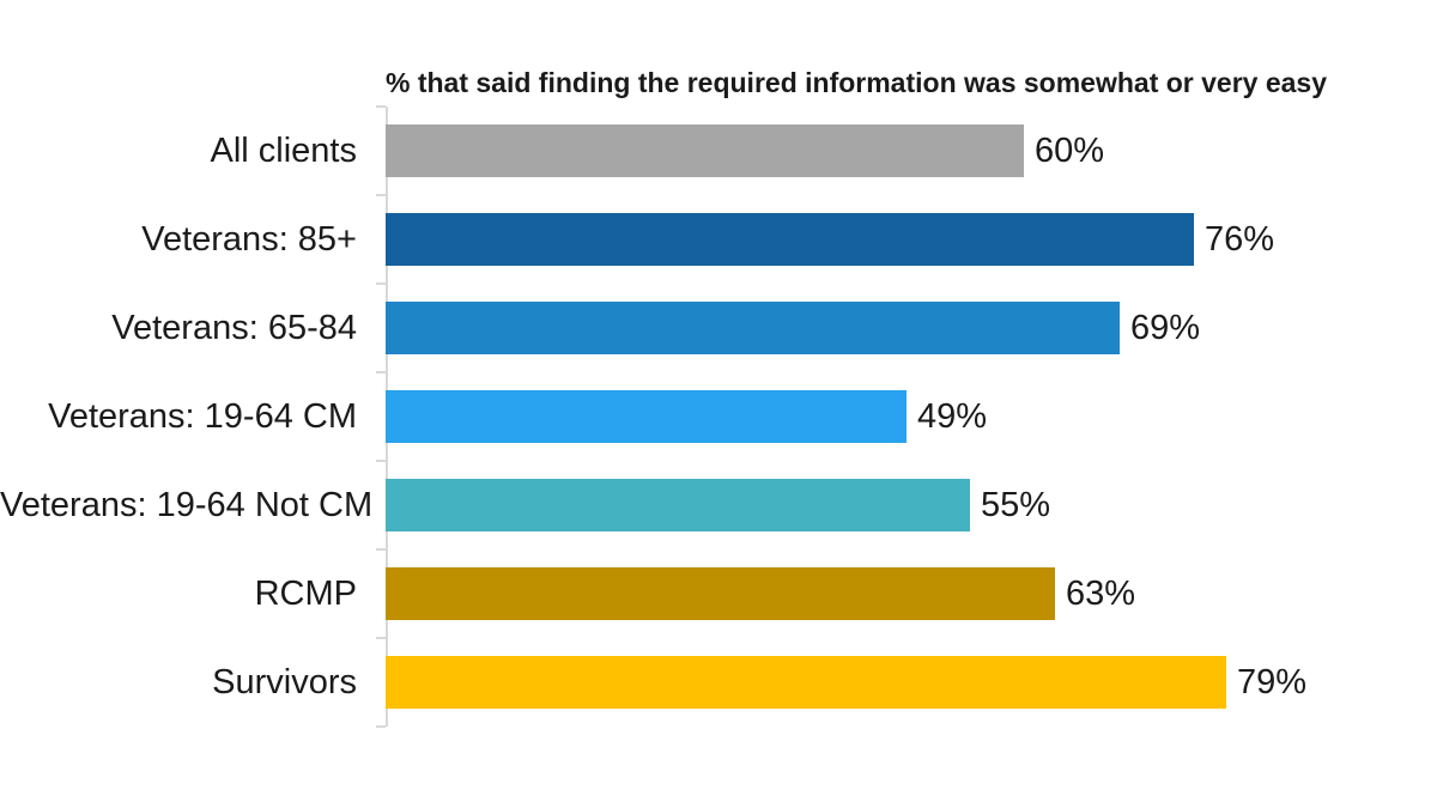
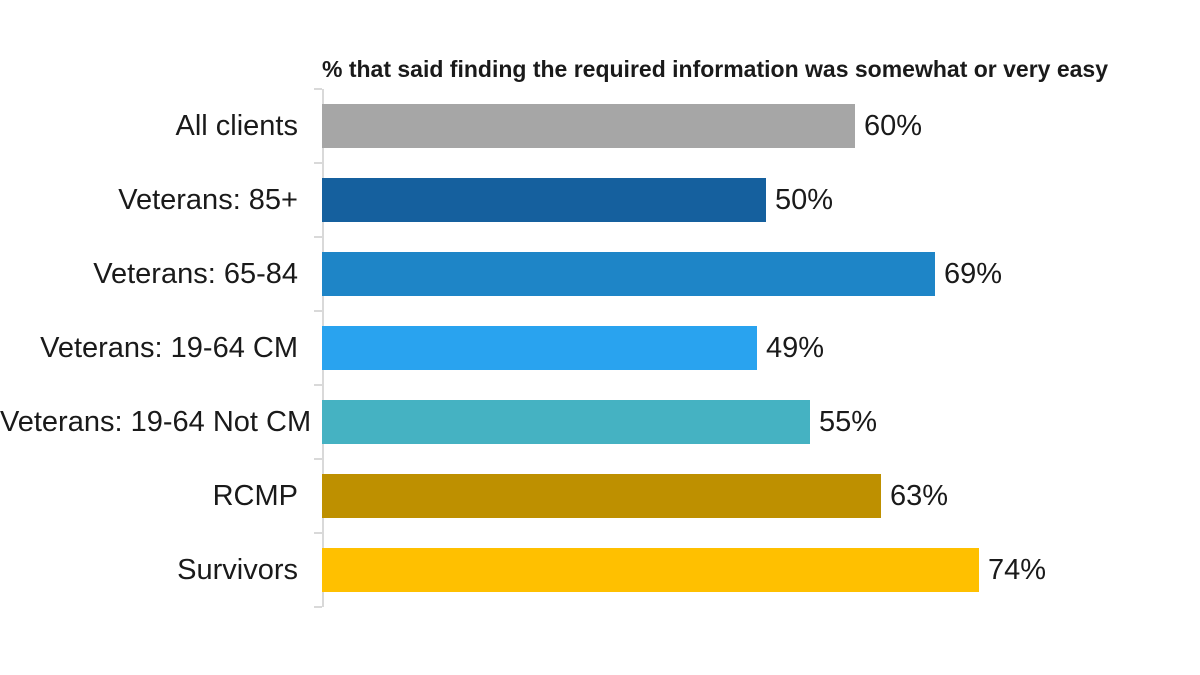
Veterans: 85+: 76% -> 50%
Survivors: 79% -> 74%
